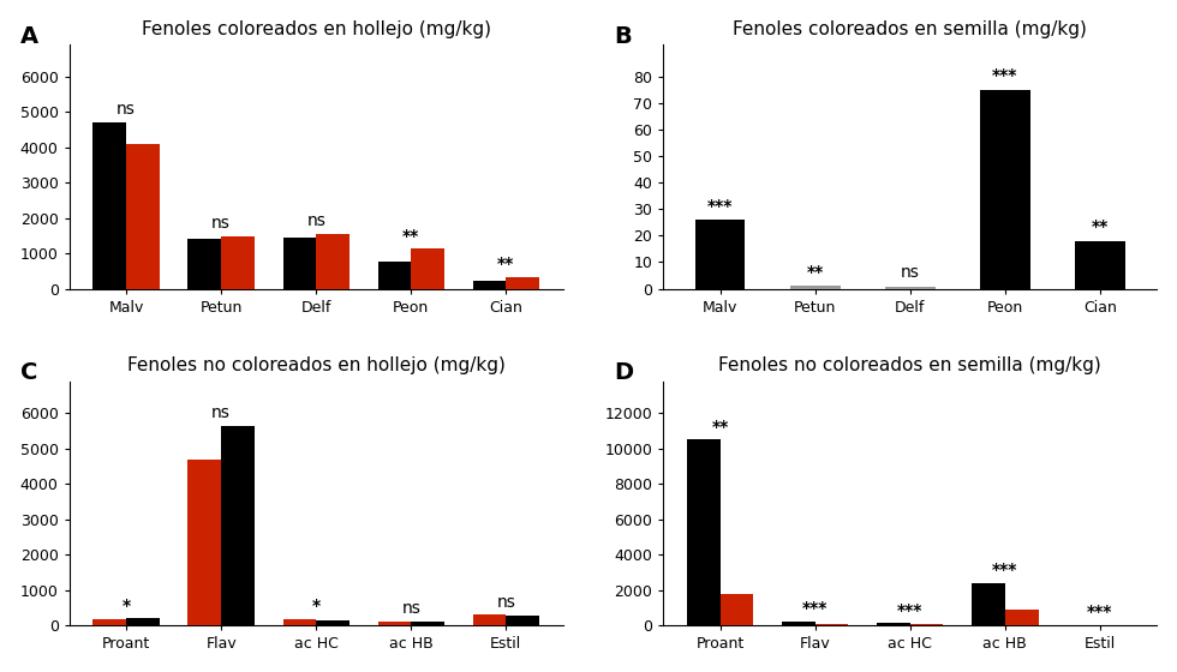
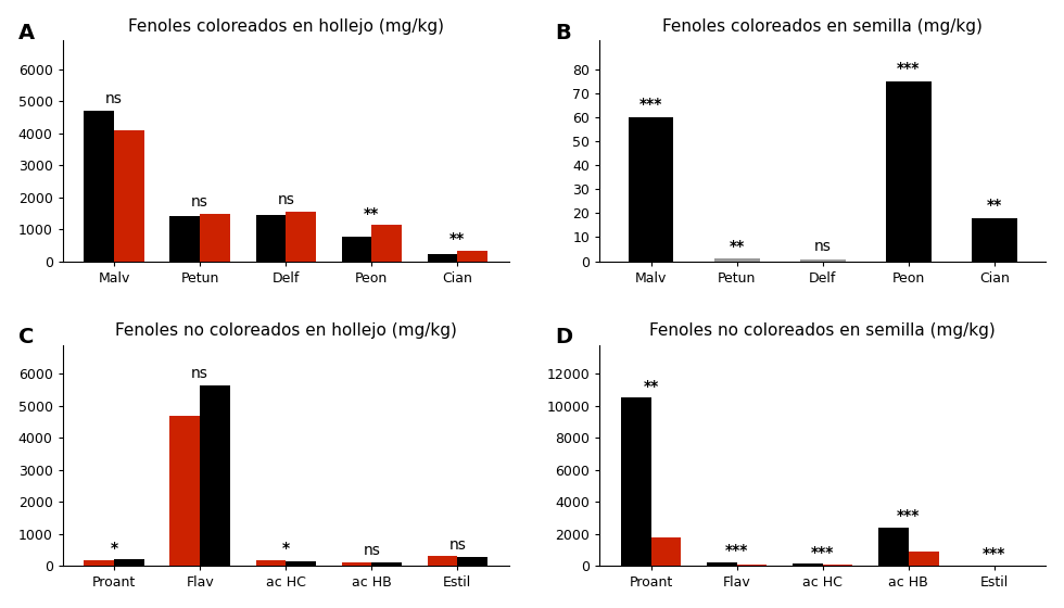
Fenoles coloreados en semilla (mg/kg)/Malv: 26.0 -> 60.0
